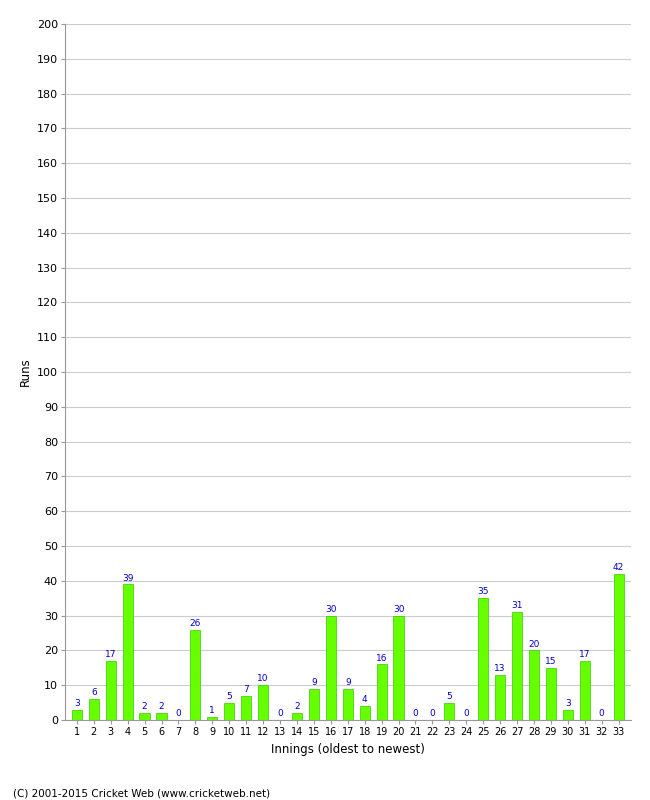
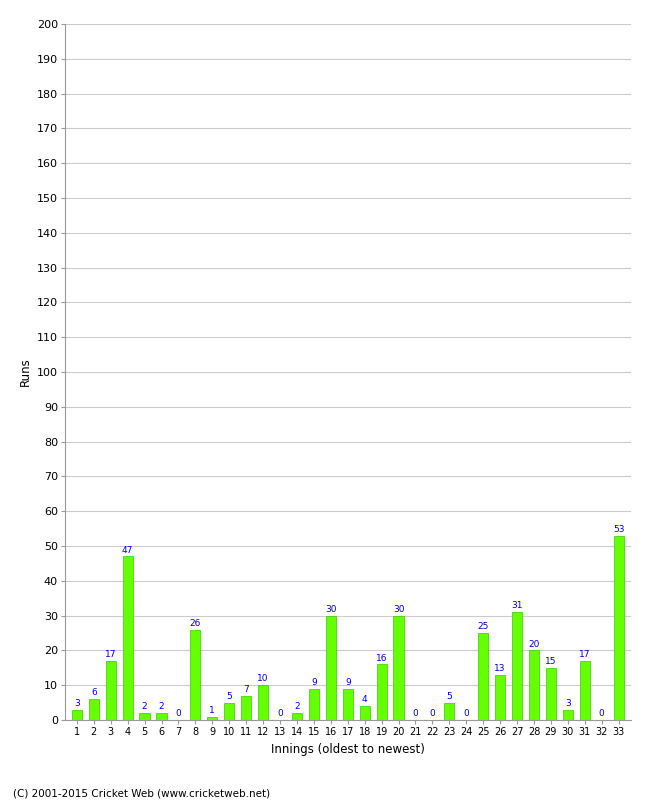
4: 39 -> 47
25: 35 -> 25
33: 42 -> 53
